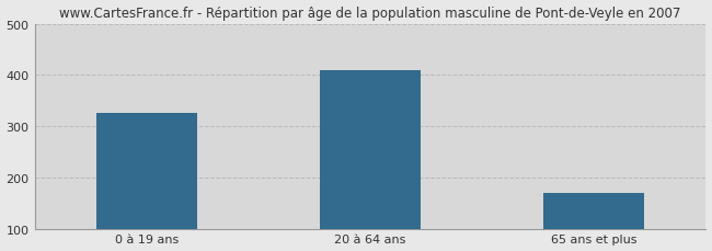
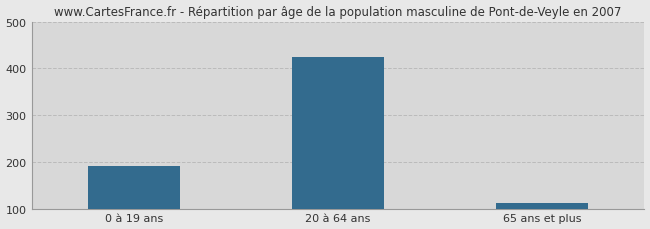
0 à 19 ans: 325 -> 190
20 à 64 ans: 410 -> 425
65 ans et plus: 170 -> 112
